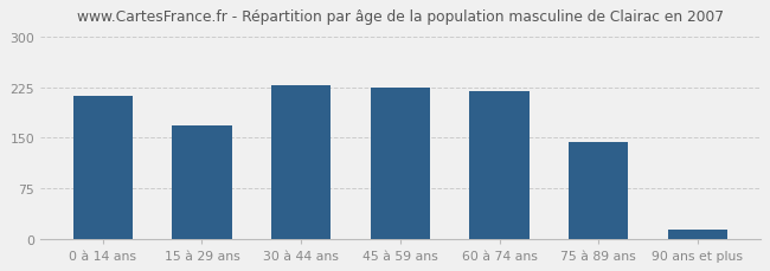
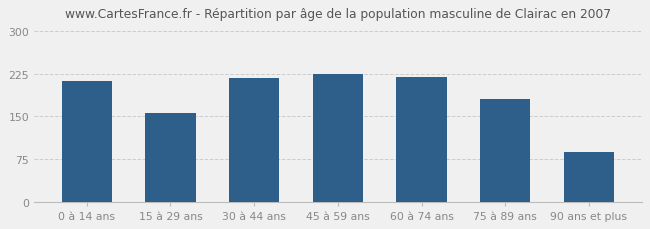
15 à 29 ans: 168 -> 156
30 à 44 ans: 228 -> 218
75 à 89 ans: 143 -> 180
90 ans et plus: 13 -> 88
